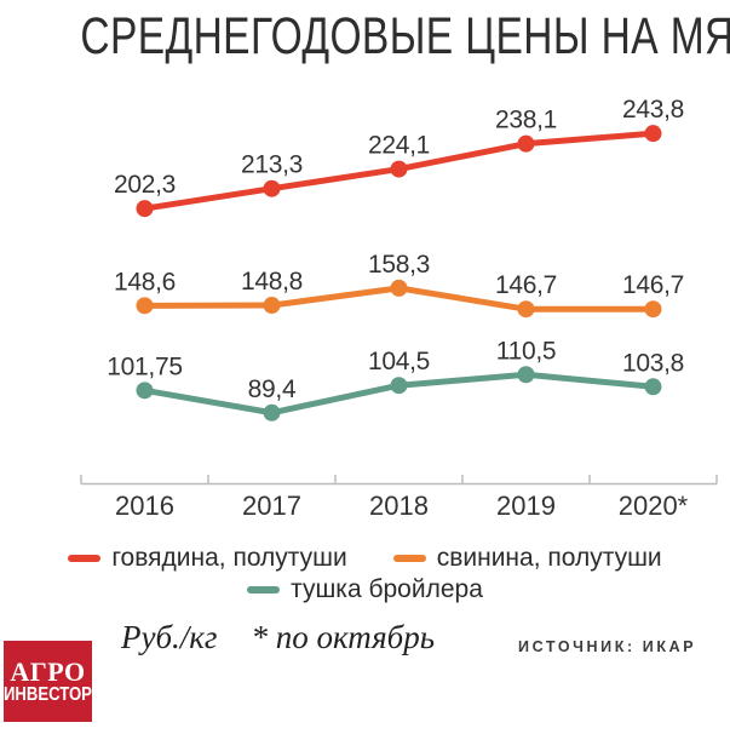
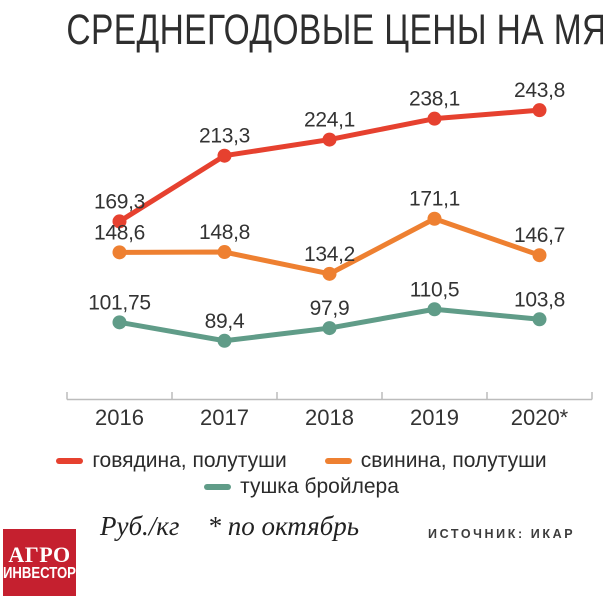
говядина, полутуши/2016: 202,3 -> 169,3
свинина, полутуши/2018: 158,3 -> 134,2
тушка бройлера/2018: 104,5 -> 97,9
свинина, полутуши/2019: 146,7 -> 171,1
